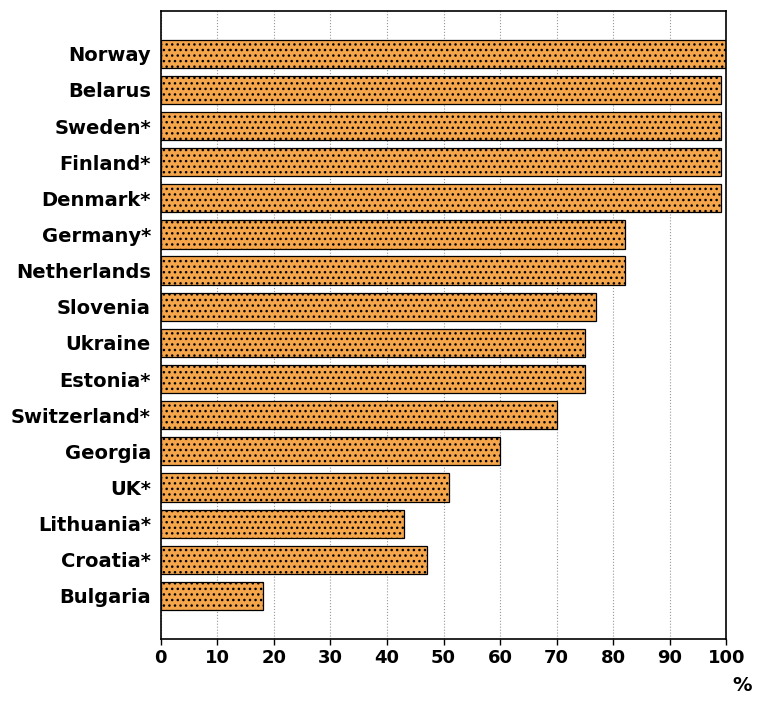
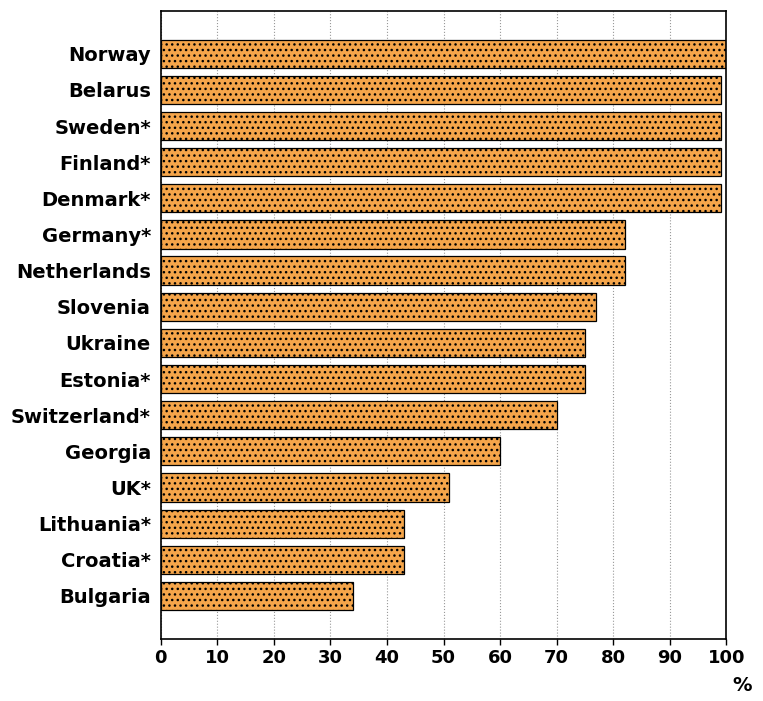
Croatia*: 47 -> 43
Bulgaria: 18 -> 34
